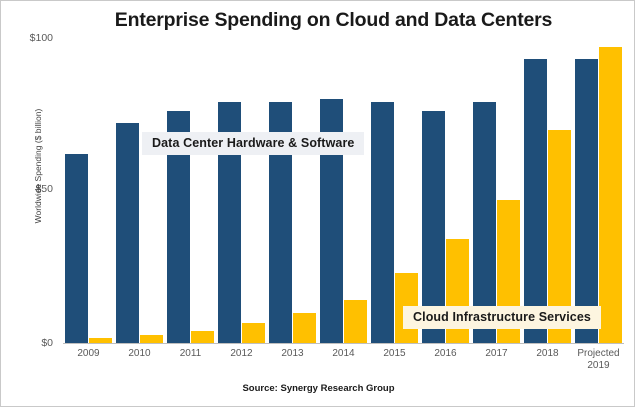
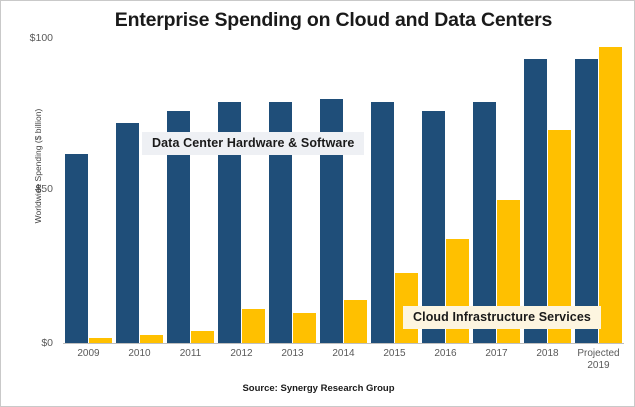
Cloud Infrastructure Services/2012: $6 -> $11
